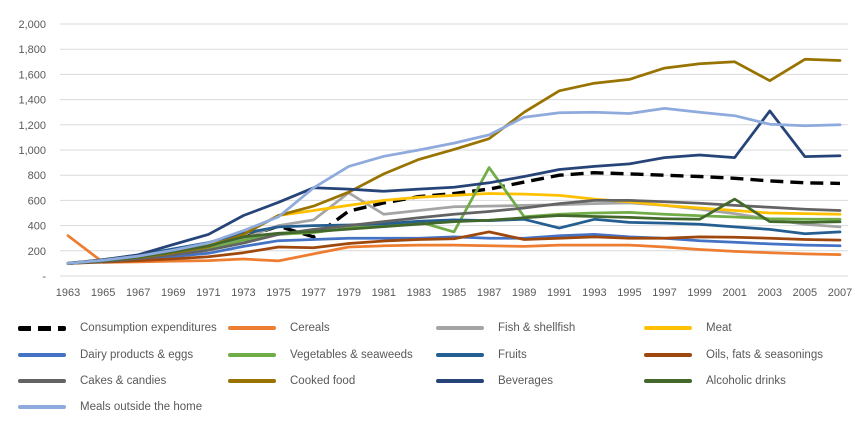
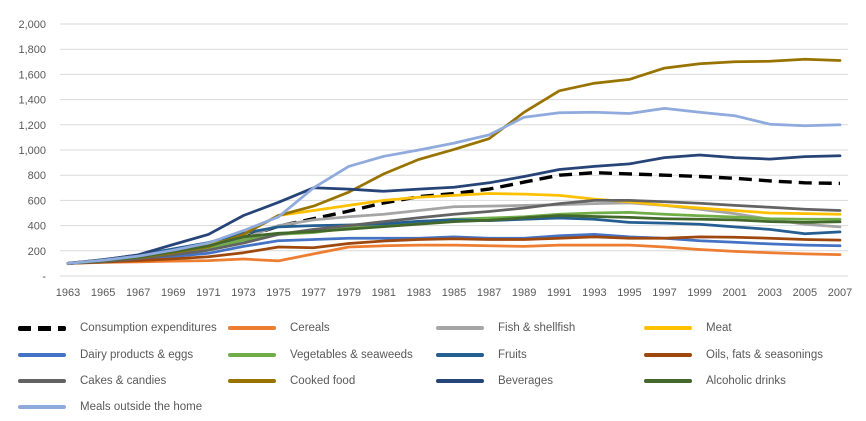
Cereals/1963: 320 -> 100
Consumption expenditures/1977: 310 -> 460
Fish & shellfish/1979: 660 -> 470
Vegetables & seaweeds/1985: 350 -> 450
Vegetables & seaweeds/1987: 860 -> 460
Oils, fats & seasonings/1987: 350 -> 290
Fruits/1991: 380 -> 460
Alcoholic drinks/2001: 610 -> 440
Cooked food/2003: 1550 -> 1700
Beverages/2003: 1310 -> 930
